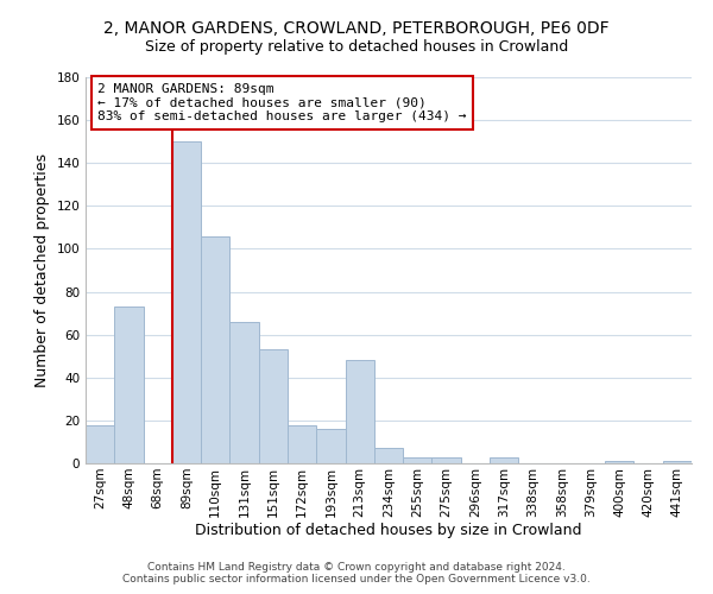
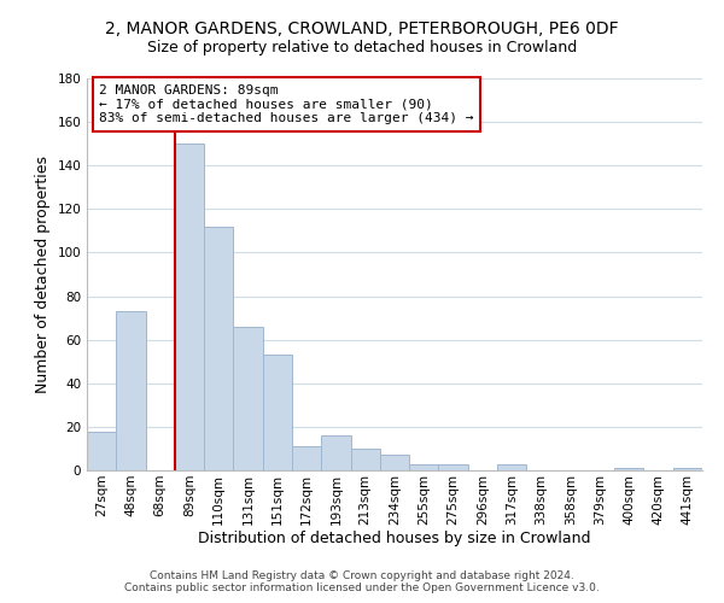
110sqm: 106 -> 112
172sqm: 18 -> 11
213sqm: 48 -> 10
